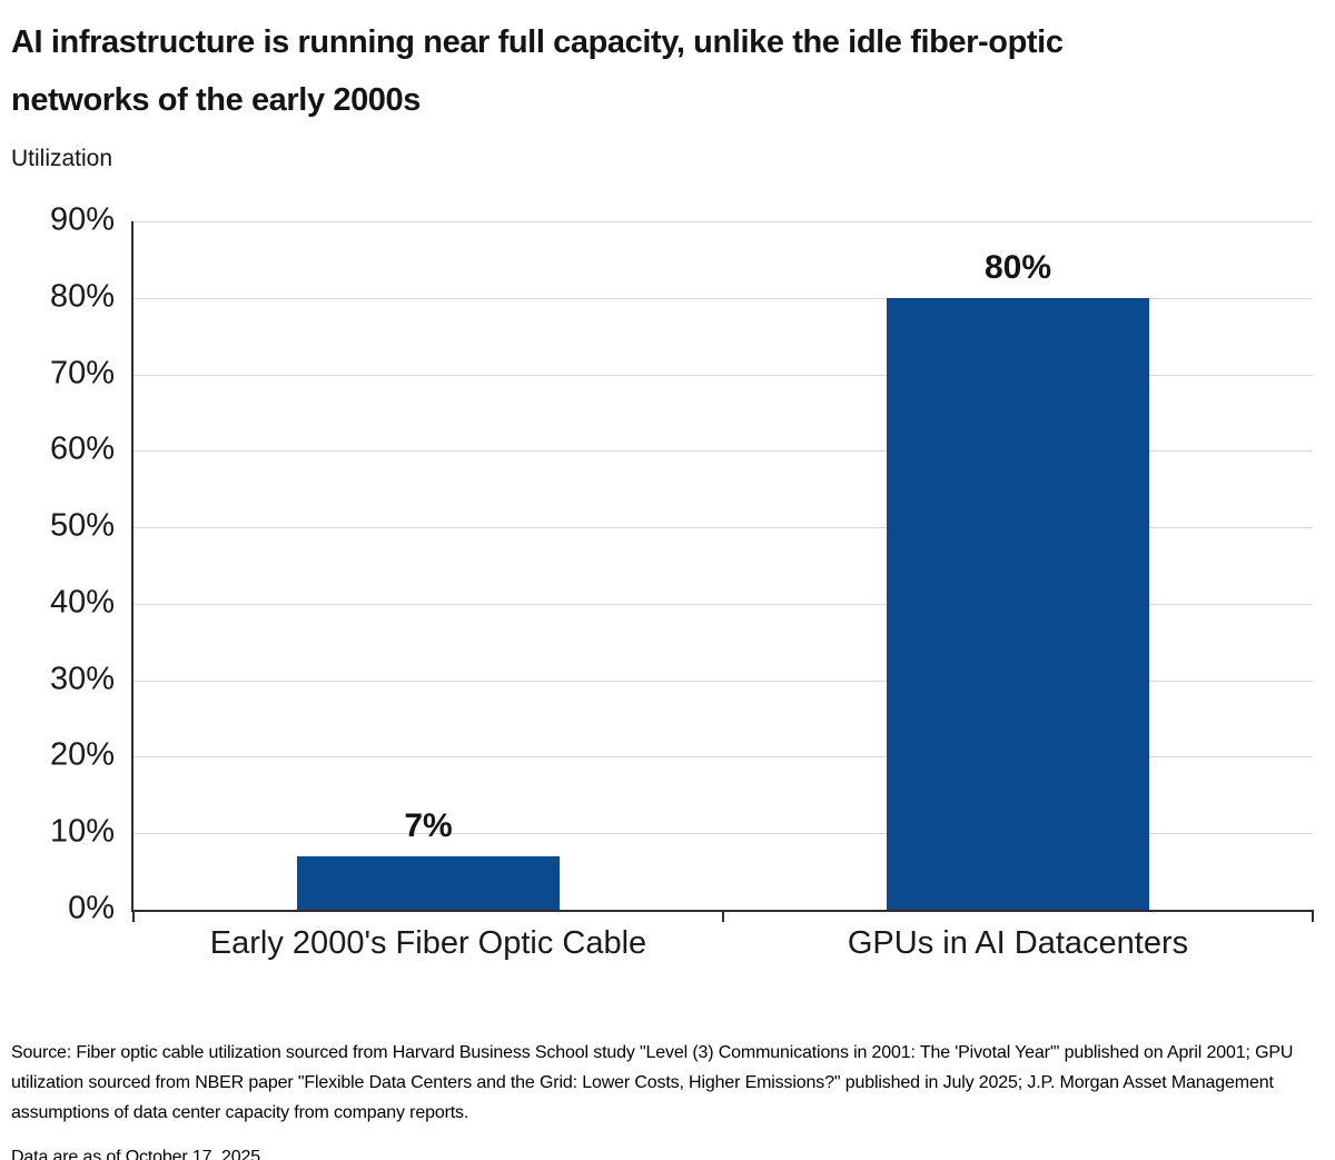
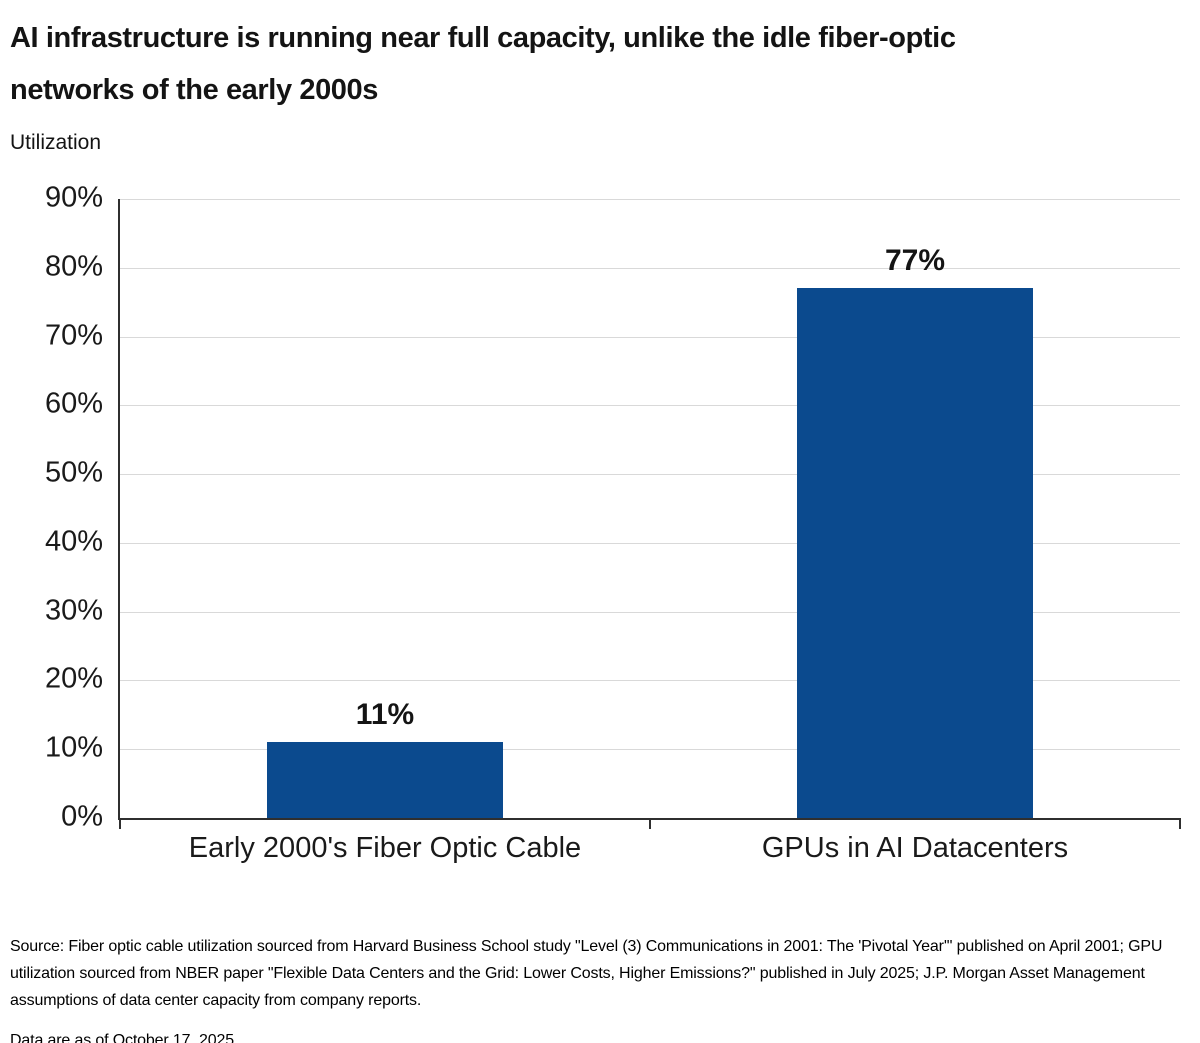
Early 2000's Fiber Optic Cable: 7% -> 11%
GPUs in AI Datacenters: 80% -> 77%
